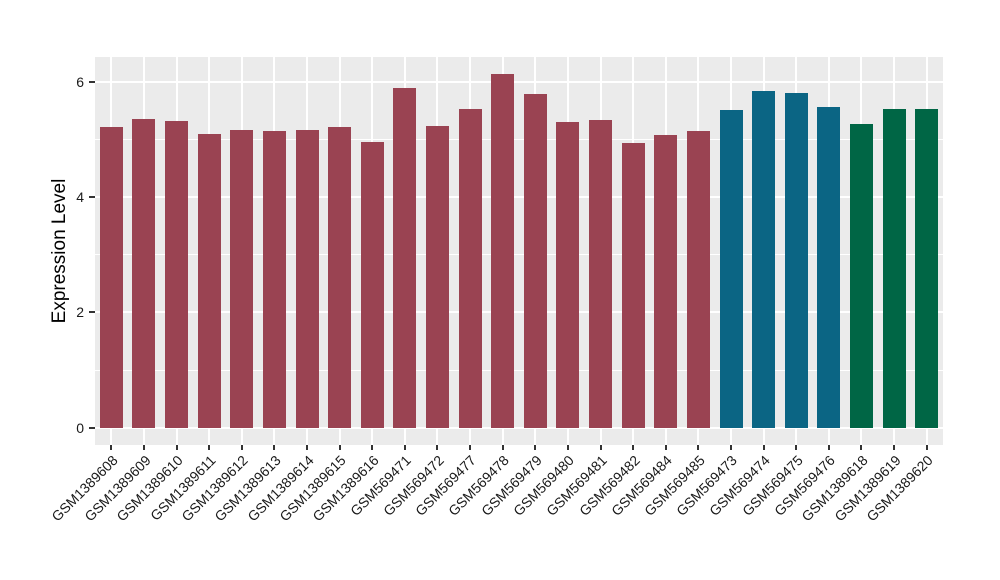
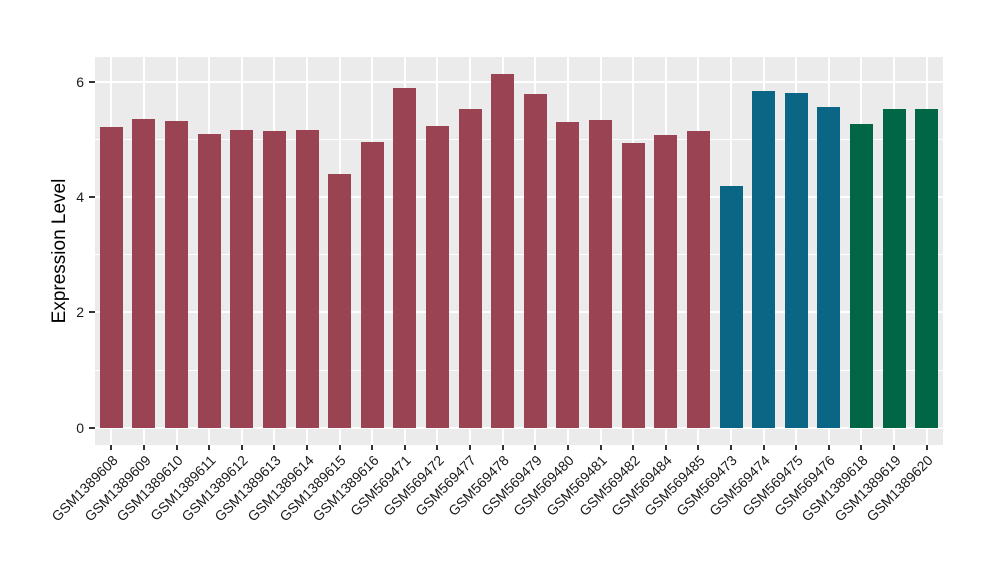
GSM1389615: 5.2 -> 4.4
GSM569473: 5.5 -> 4.2
